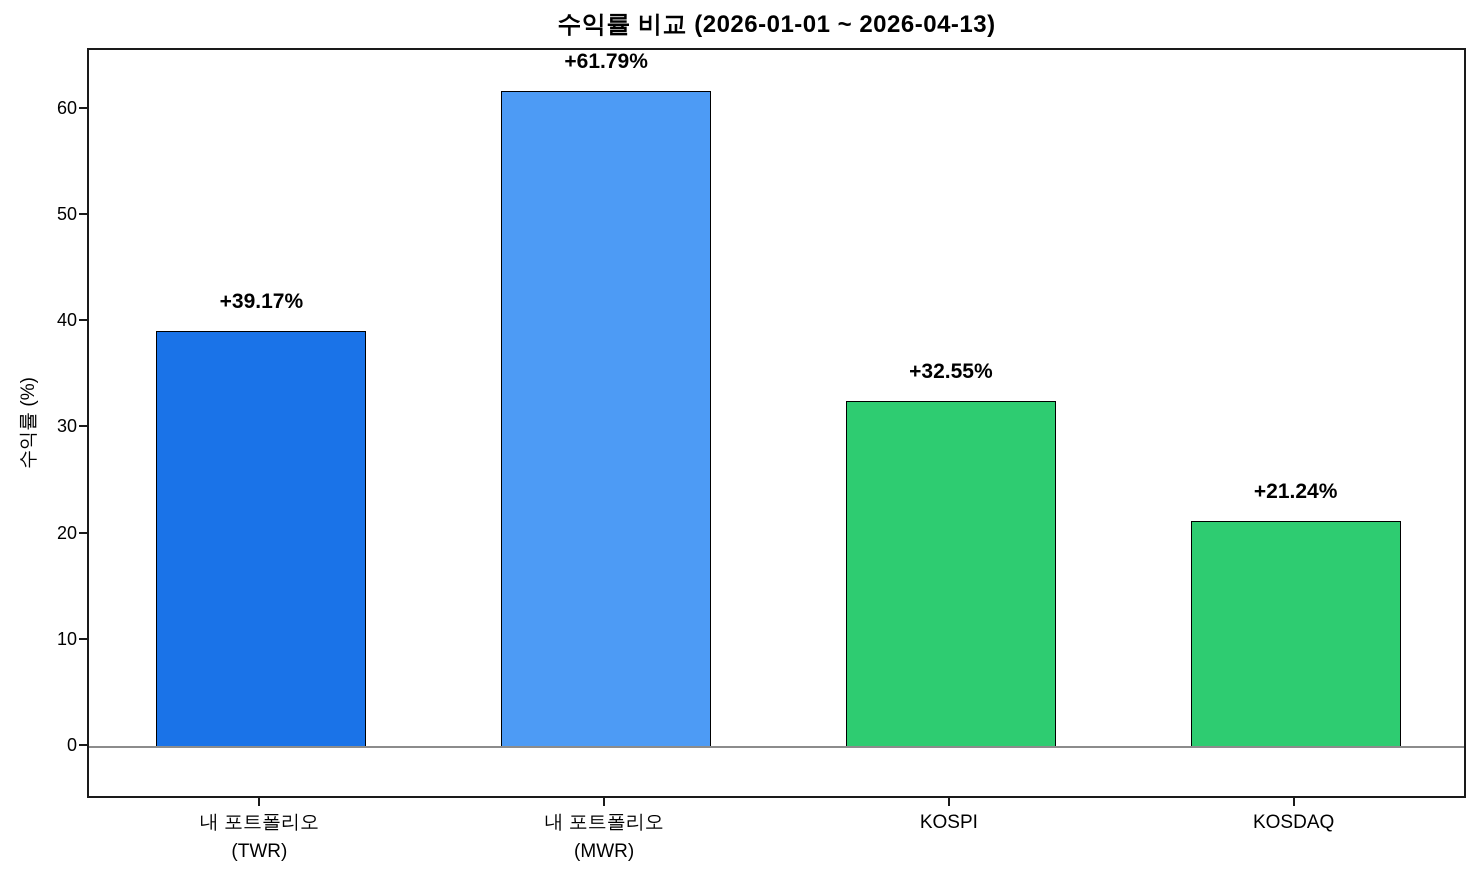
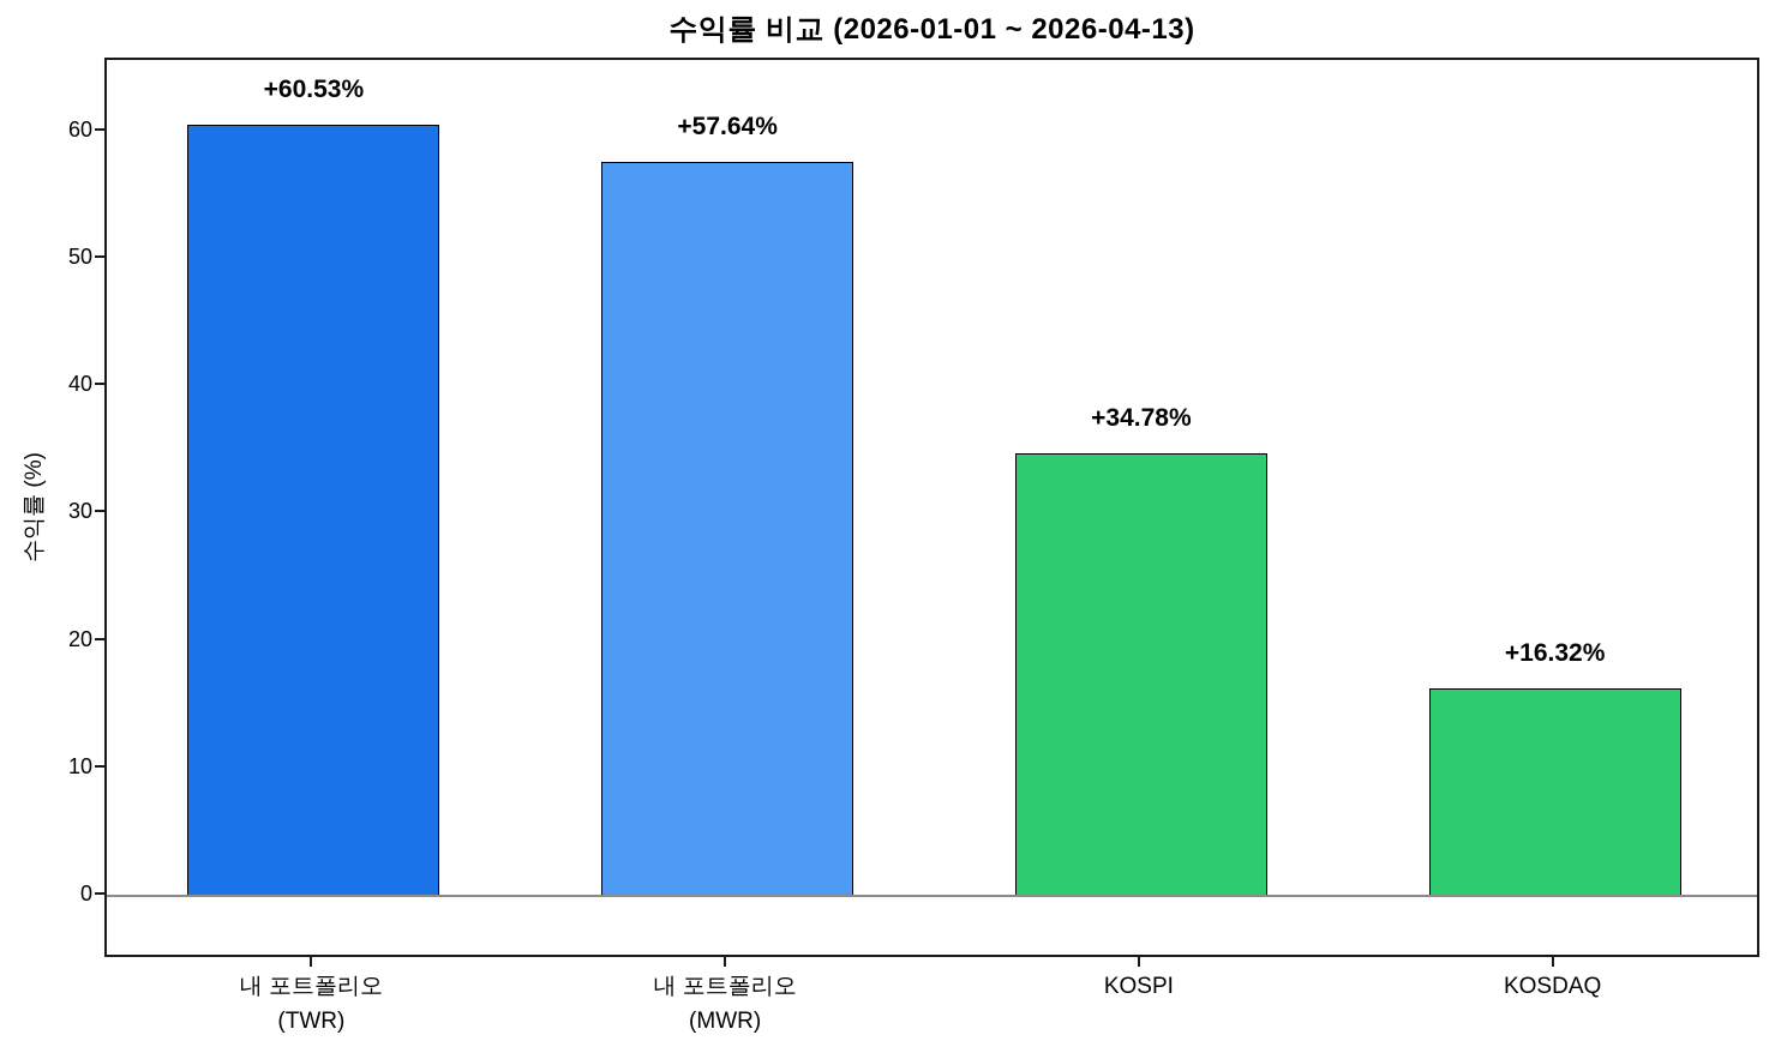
내 포트폴리오 (TWR): +39.17% -> +60.53%
내 포트폴리오 (MWR): +61.79% -> +57.64%
KOSPI: +32.55% -> +34.78%
KOSDAQ: +21.24% -> +16.32%
